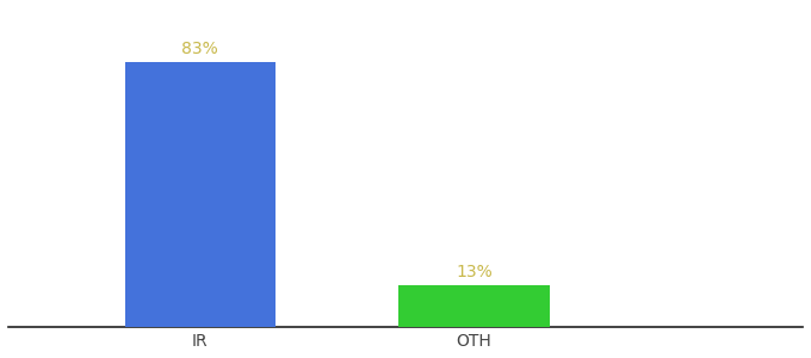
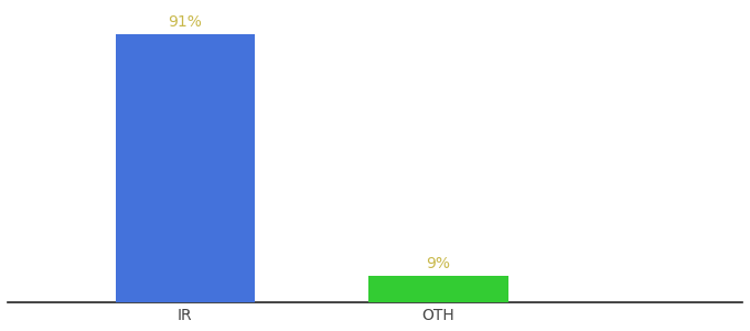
IR: 83% -> 91%
OTH: 13% -> 9%
